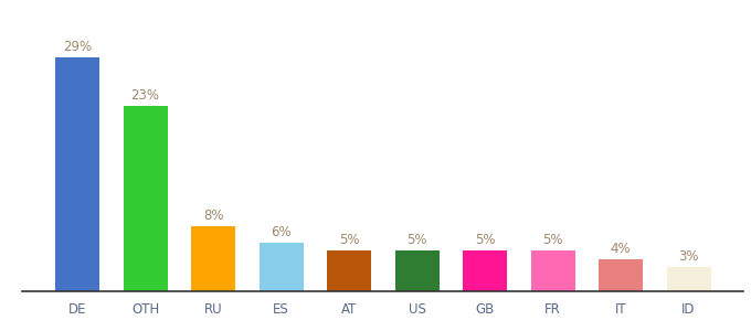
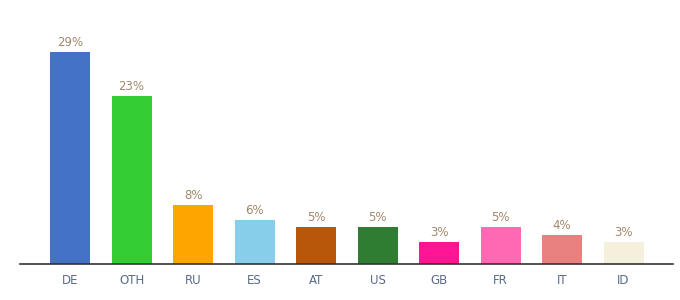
GB: 5% -> 3%
